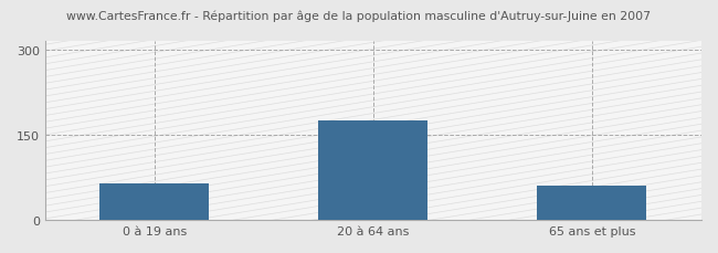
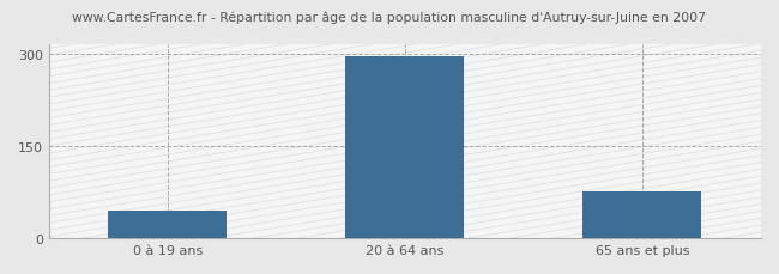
0 à 19 ans: 65 -> 44
20 à 64 ans: 175 -> 296
65 ans et plus: 60 -> 76
